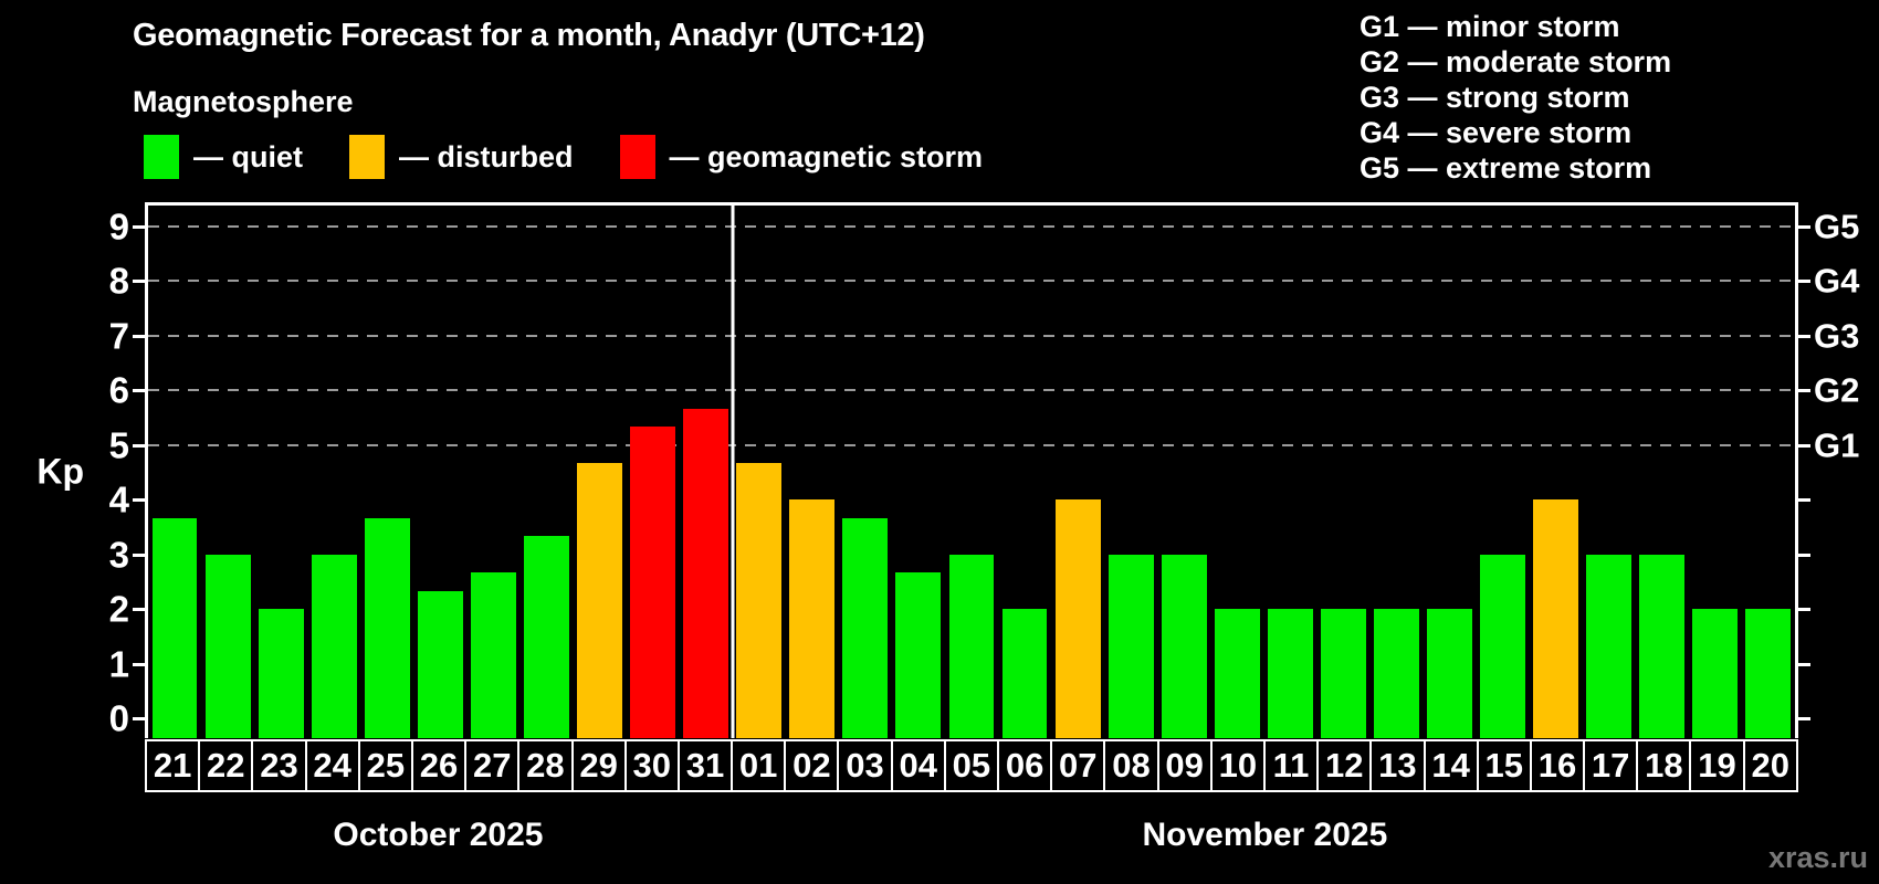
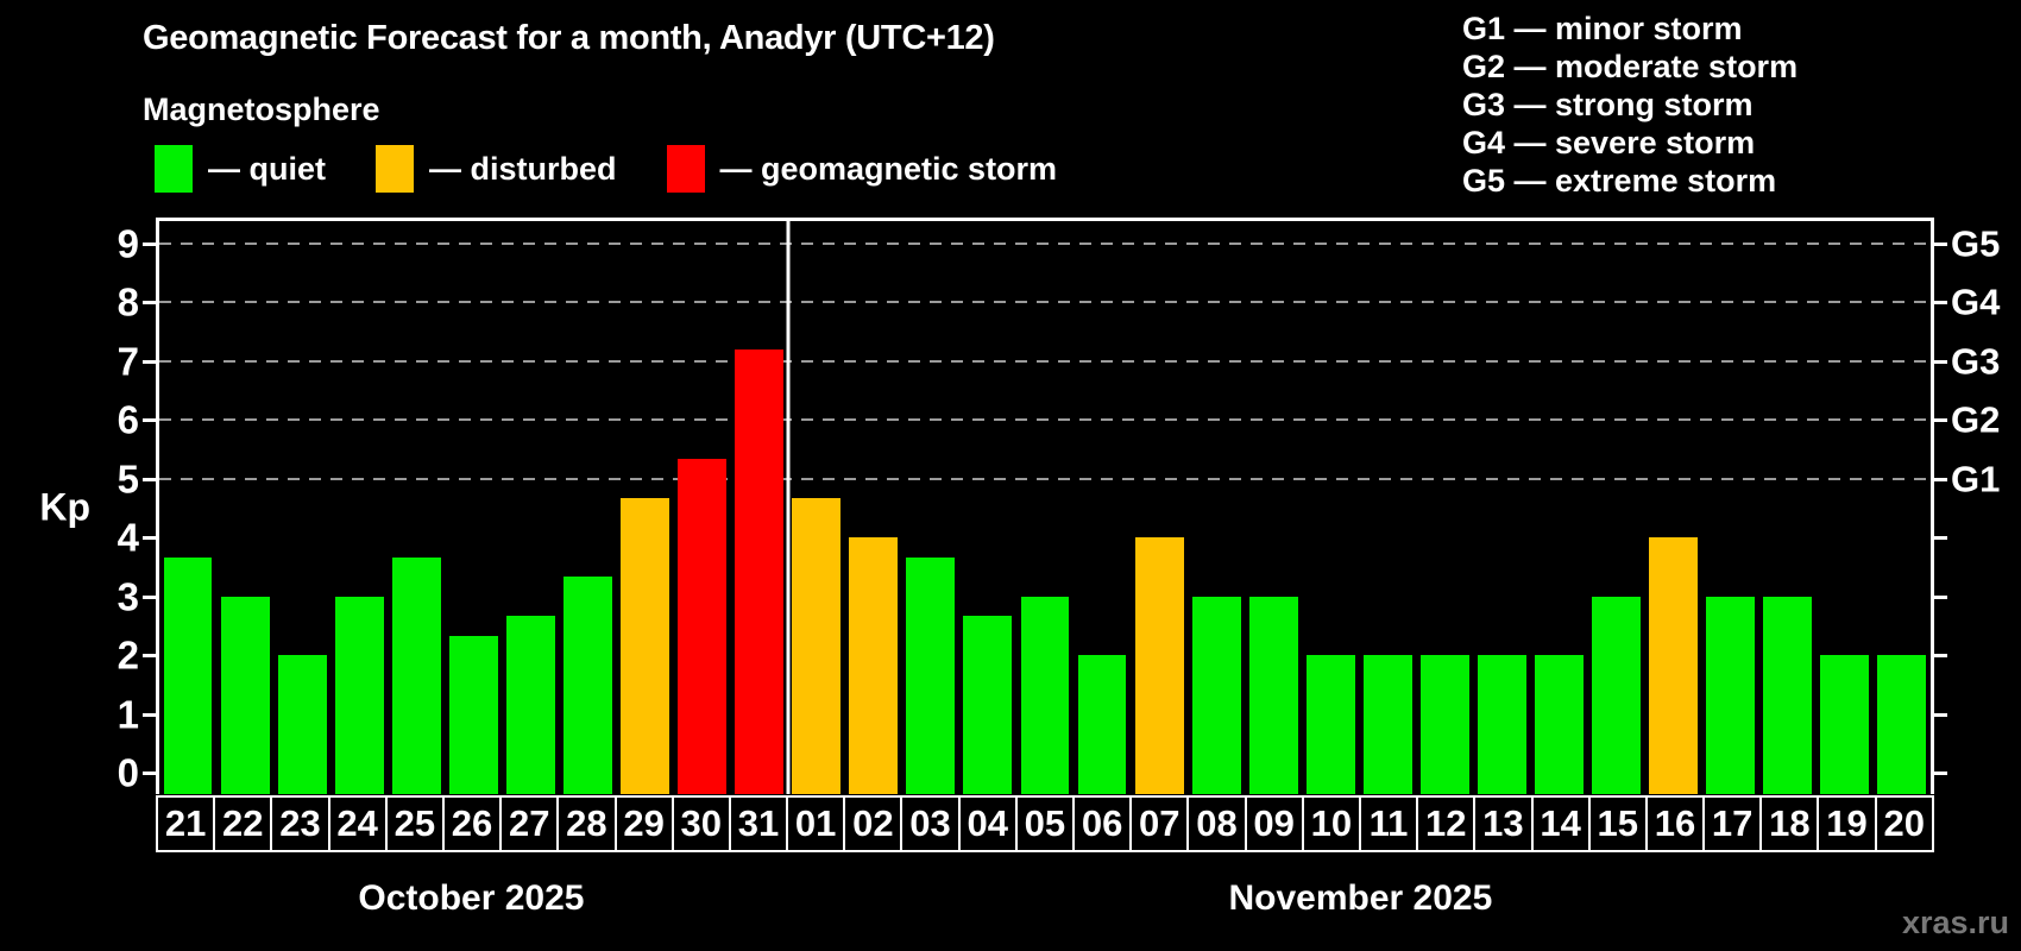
31: 5.7 -> 7.2
